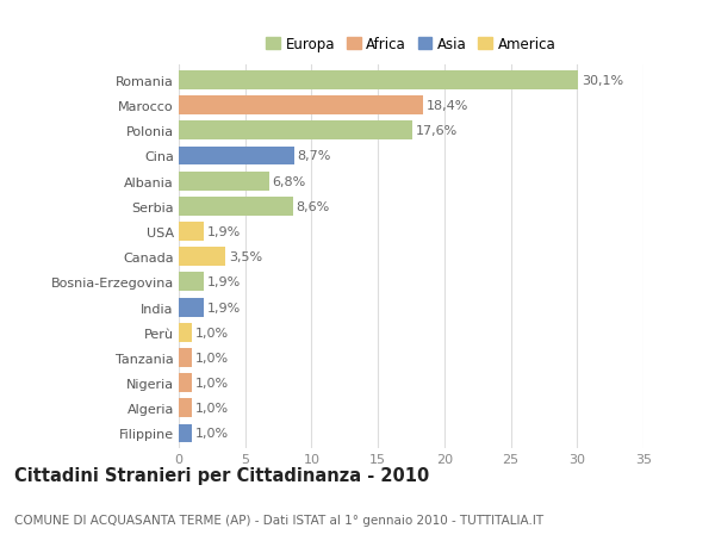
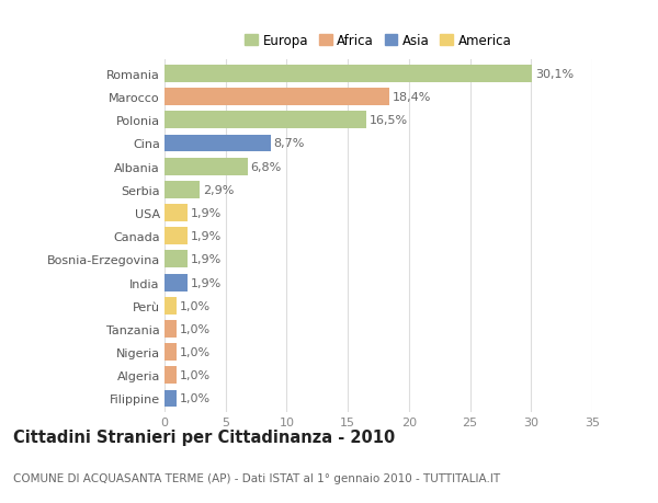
Polonia: 17,6% -> 16,5%
Serbia: 8,6% -> 2,9%
Canada: 3,5% -> 1,9%
